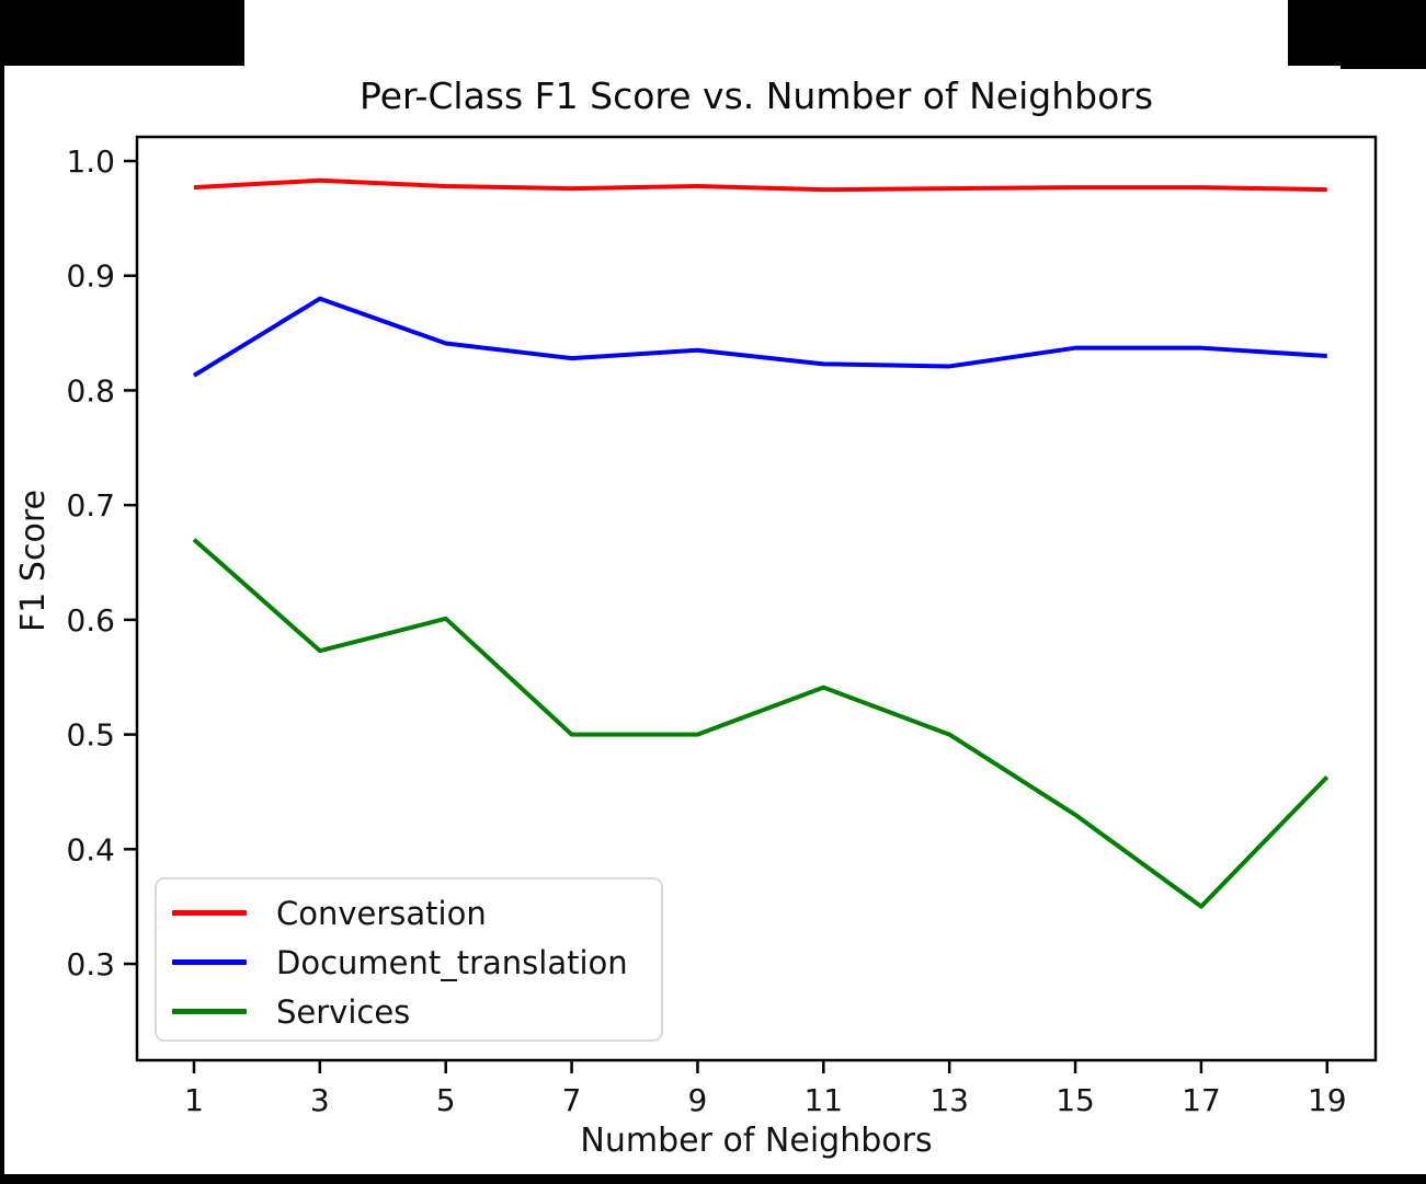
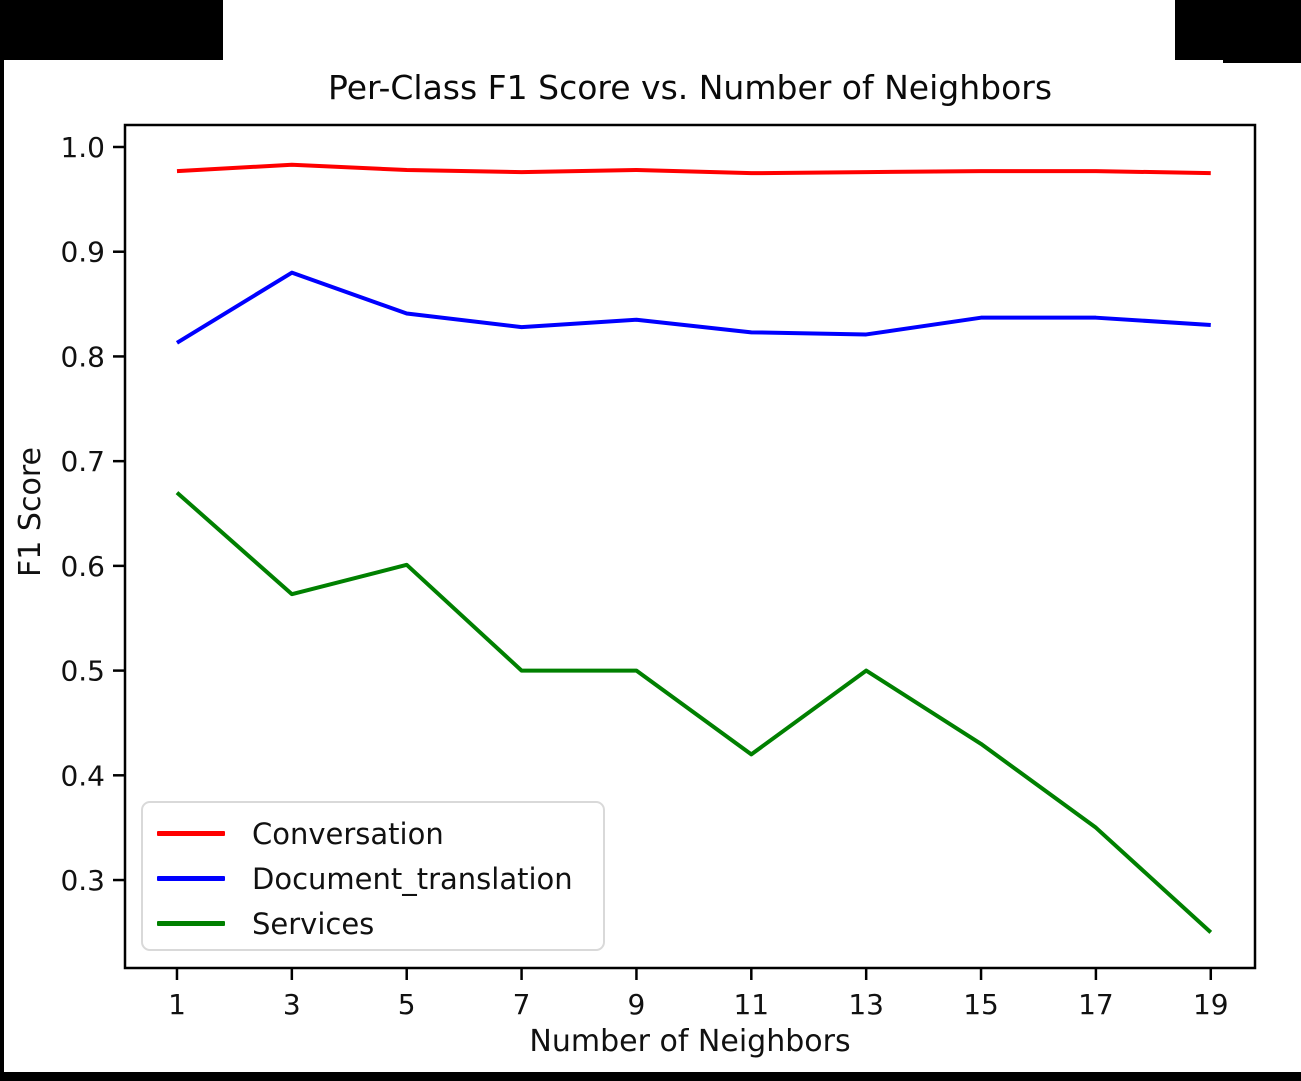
Services/11: 0.541 -> 0.420
Services/19: 0.463 -> 0.250
